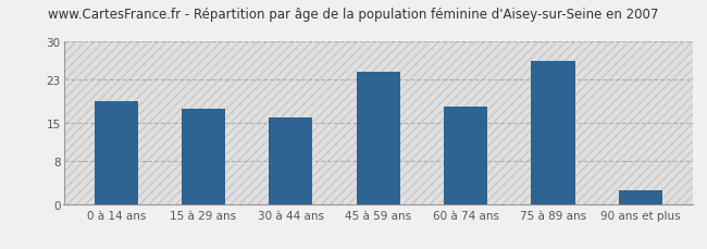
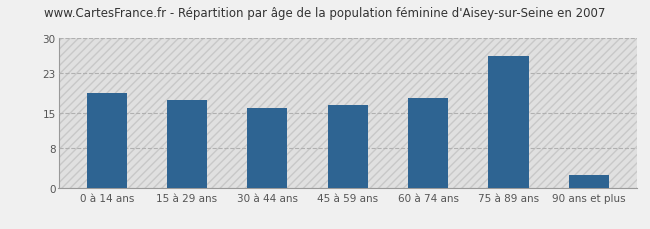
45 à 59 ans: 24.5 -> 16.5
